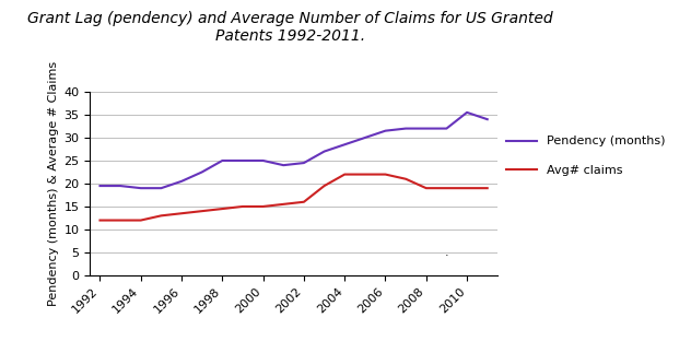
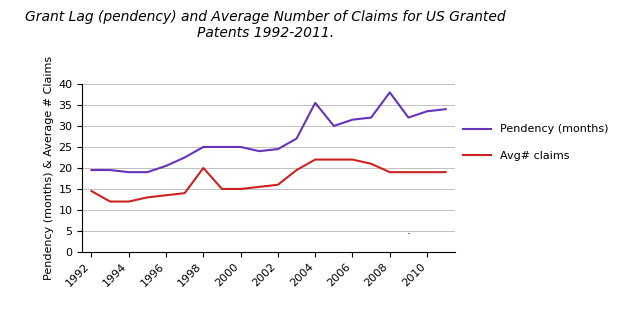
Avg# claims/1992: 12.0 -> 14.5
Avg# claims/1998: 14.5 -> 20.0
Pendency (months)/2004: 28.5 -> 35.5
Pendency (months)/2008: 32.0 -> 38.0
Pendency (months)/2010: 35.5 -> 33.5
